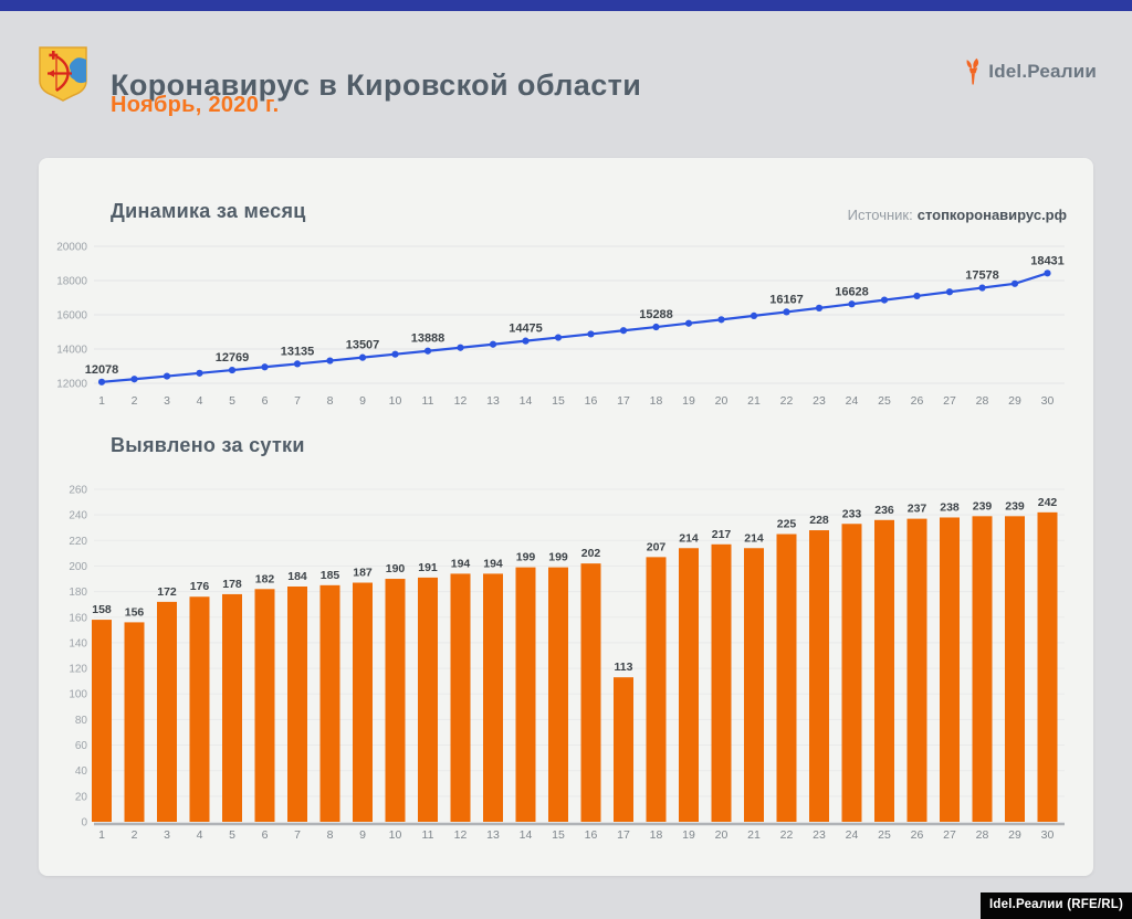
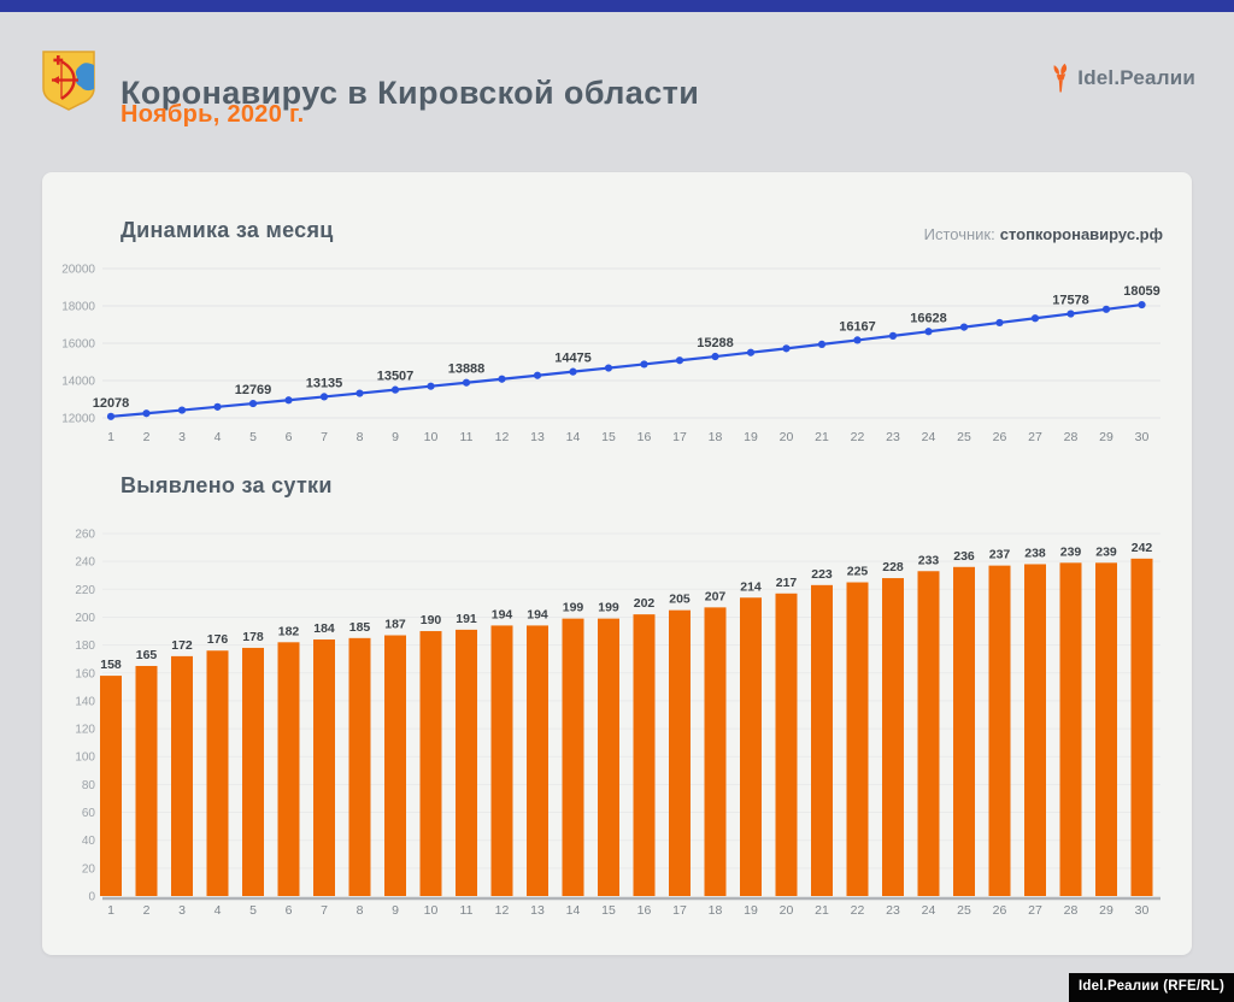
Динамика за месяц/30: 18431 -> 18059
Выявлено за сутки/2: 156 -> 165
Выявлено за сутки/17: 113 -> 205
Выявлено за сутки/21: 214 -> 223
